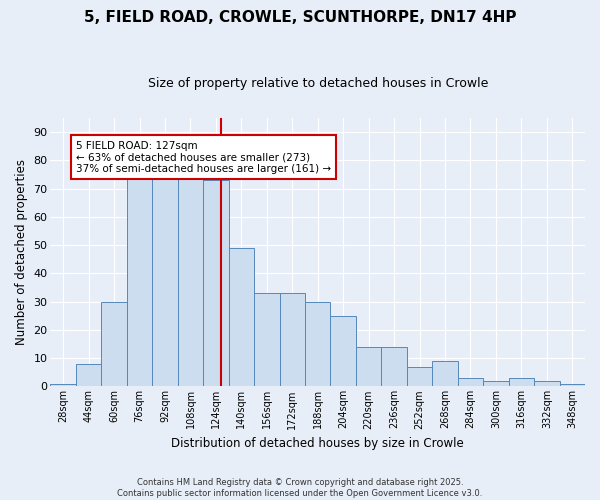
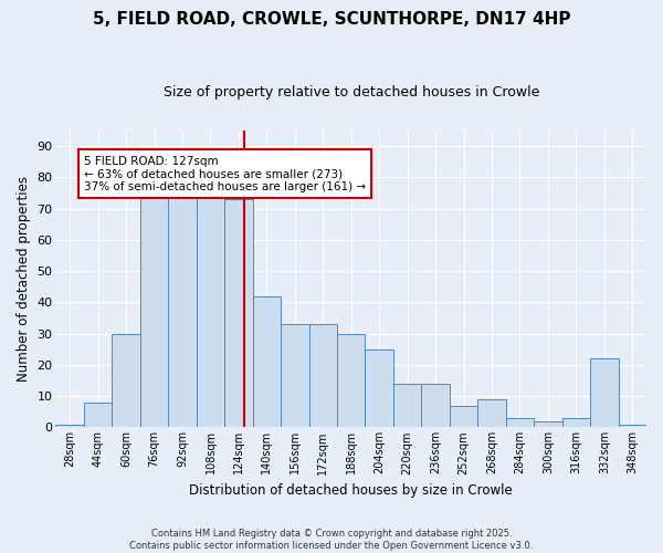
140sqm: 49 -> 42
332sqm: 2 -> 22
